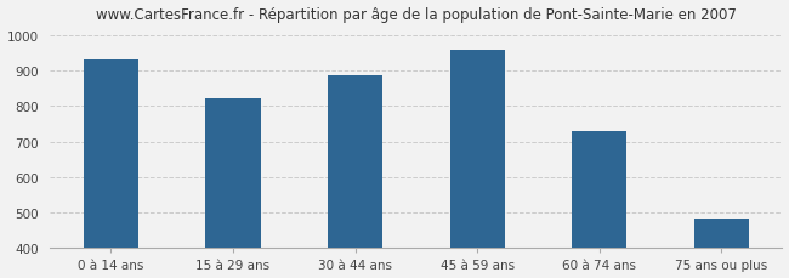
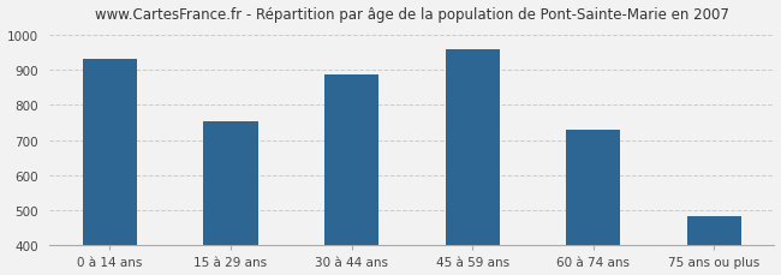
15 à 29 ans: 820 -> 755
